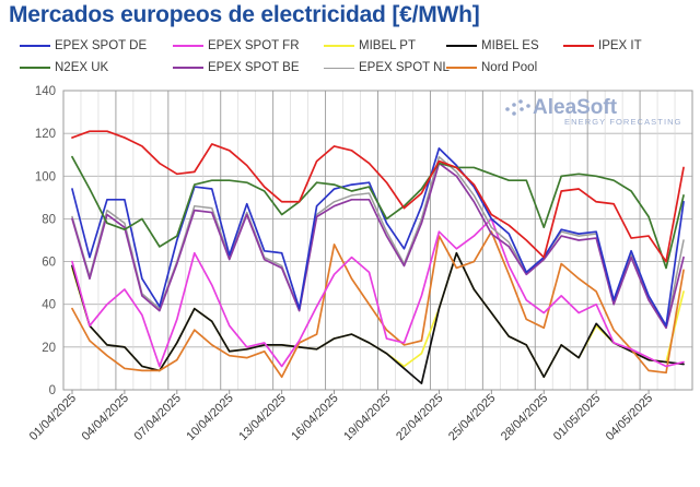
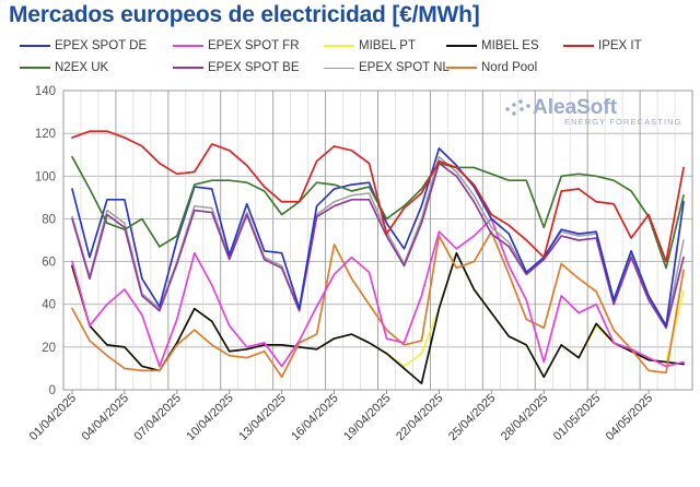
Nord Pool/07/04/2025: 14 -> 21
IPEX IT/19/04/2025: 97 -> 73
EPEX SPOT FR/28/04/2025: 36 -> 13
IPEX IT/04/05/2025: 72 -> 82
